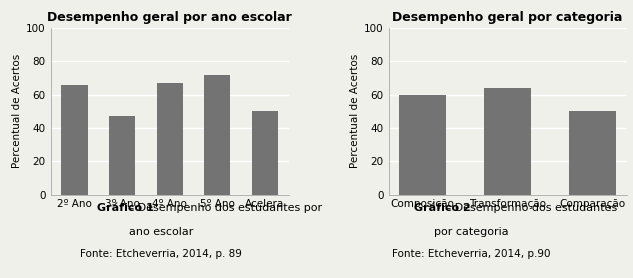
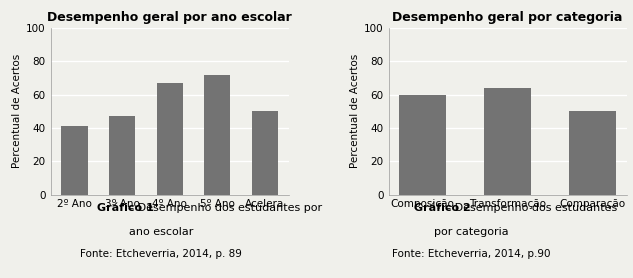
Desempenho geral por ano escolar/2º Ano: 66 -> 41
